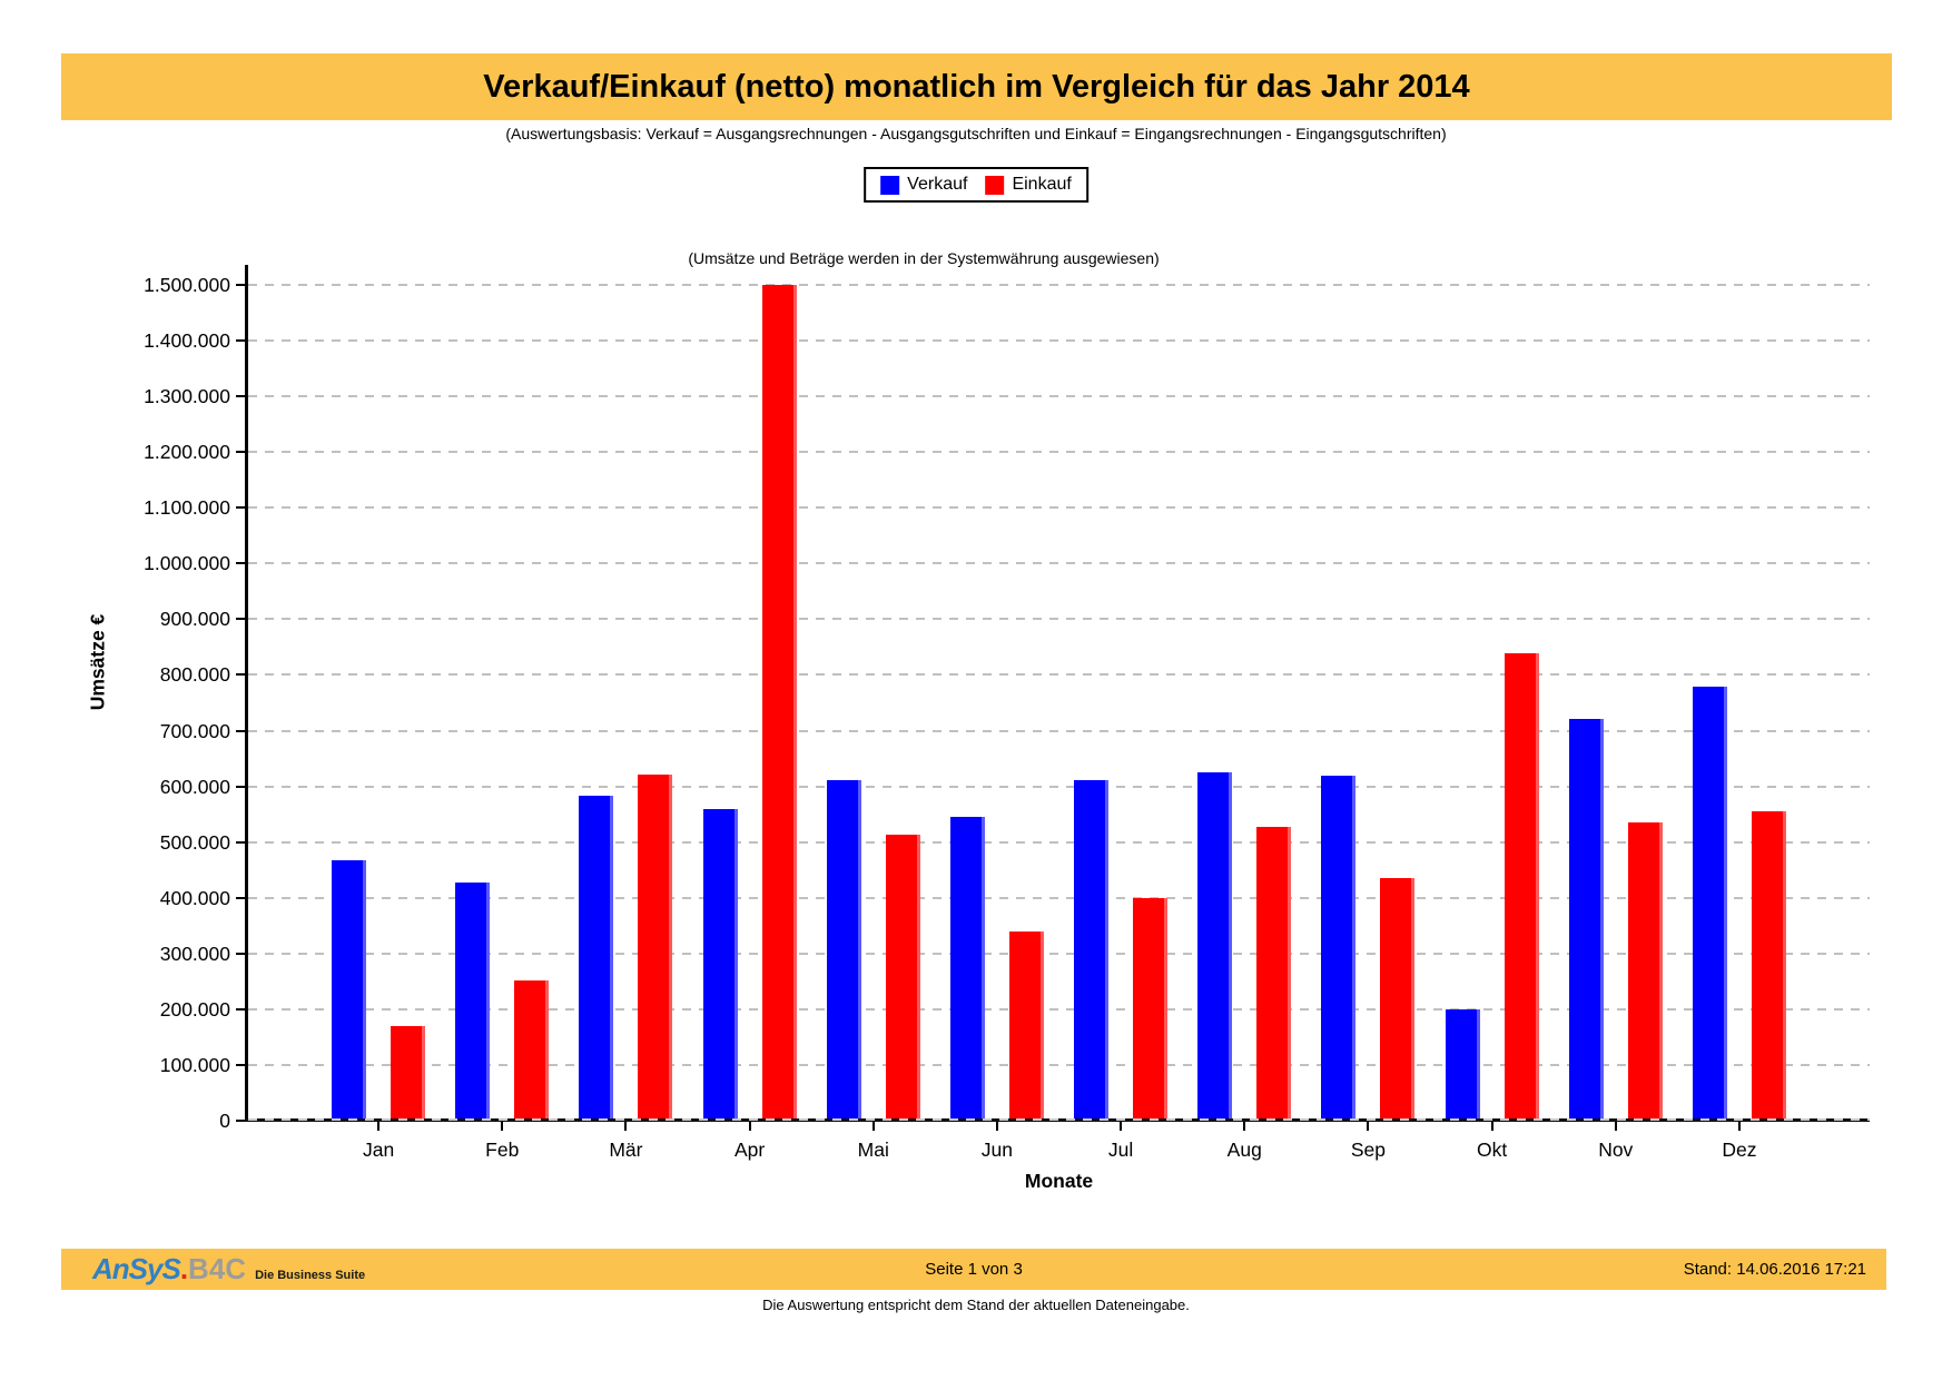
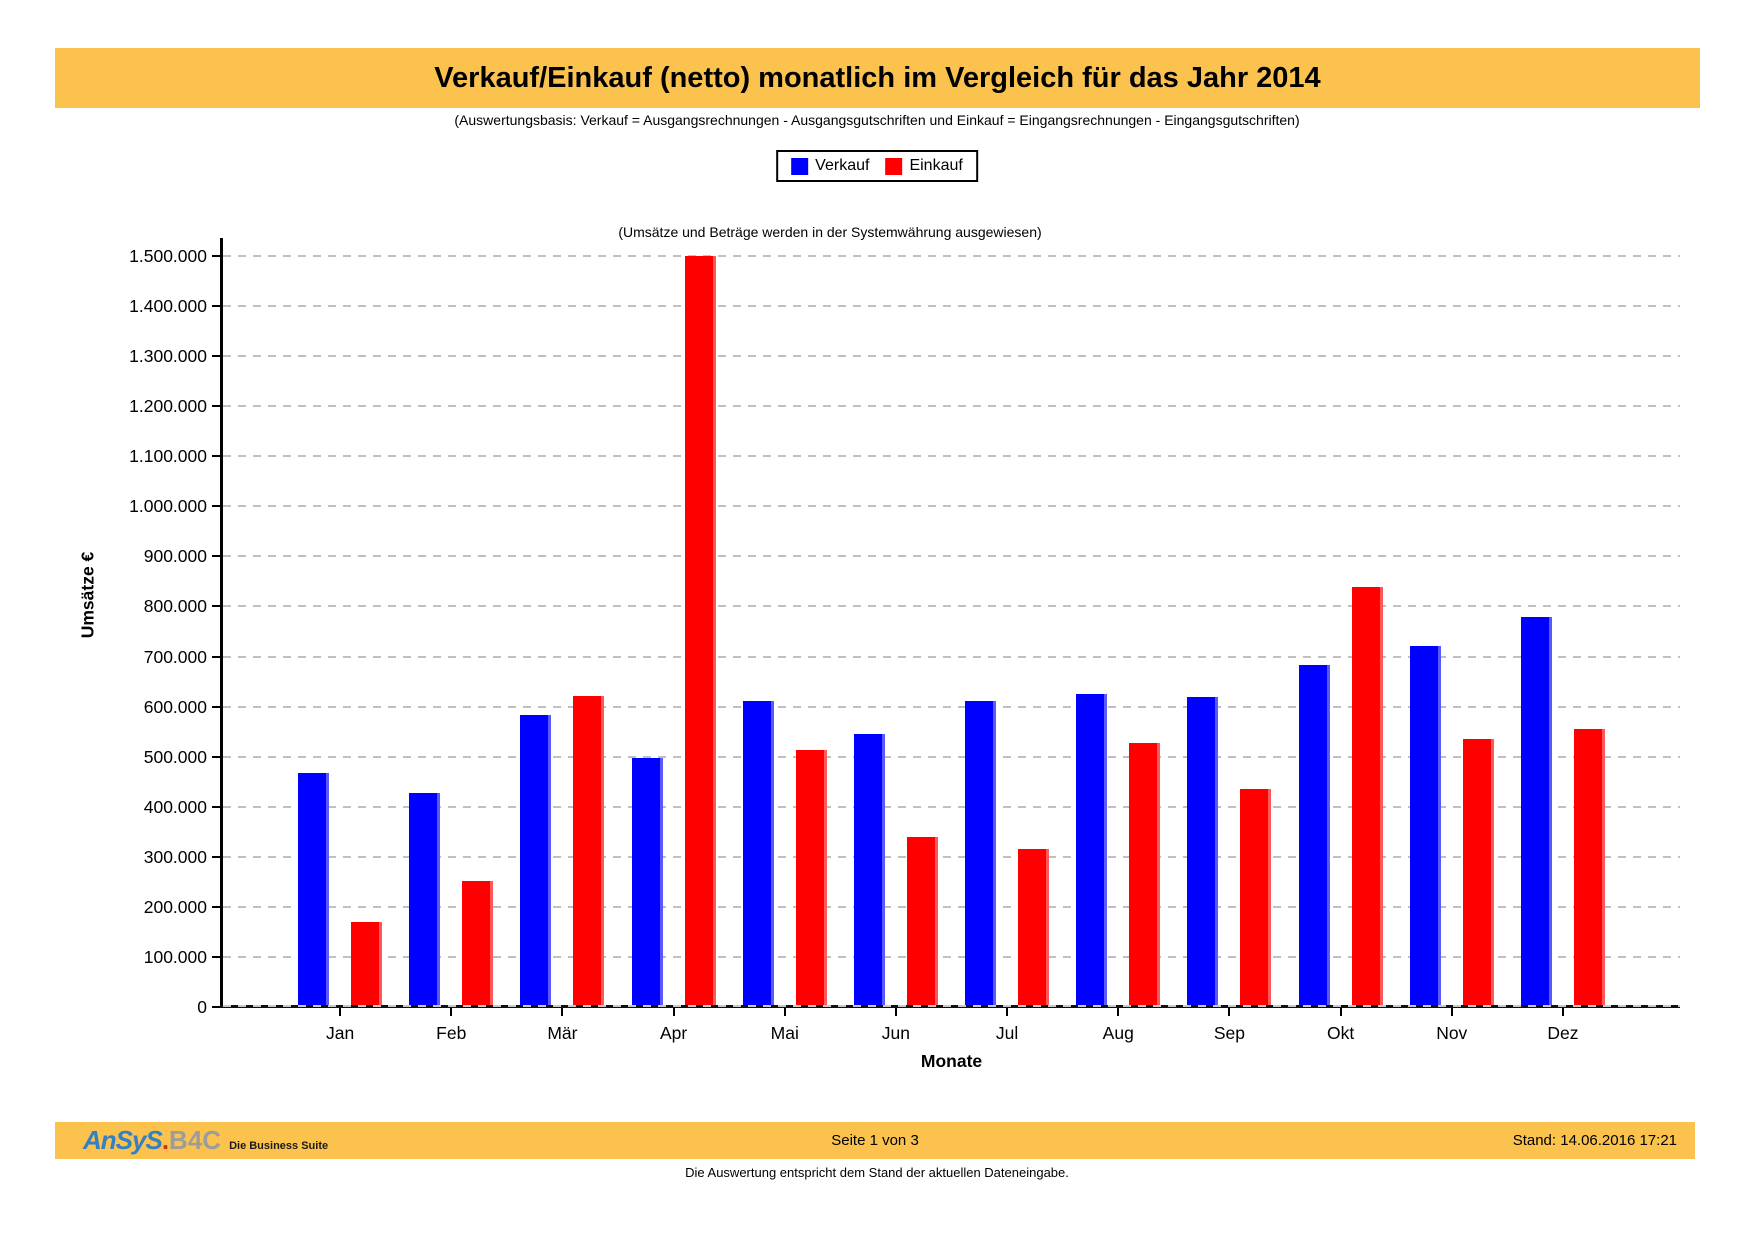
Verkauf/Apr: 560000 -> 500000
Einkauf/Jul: 400000 -> 320000
Verkauf/Okt: 200000 -> 680000
